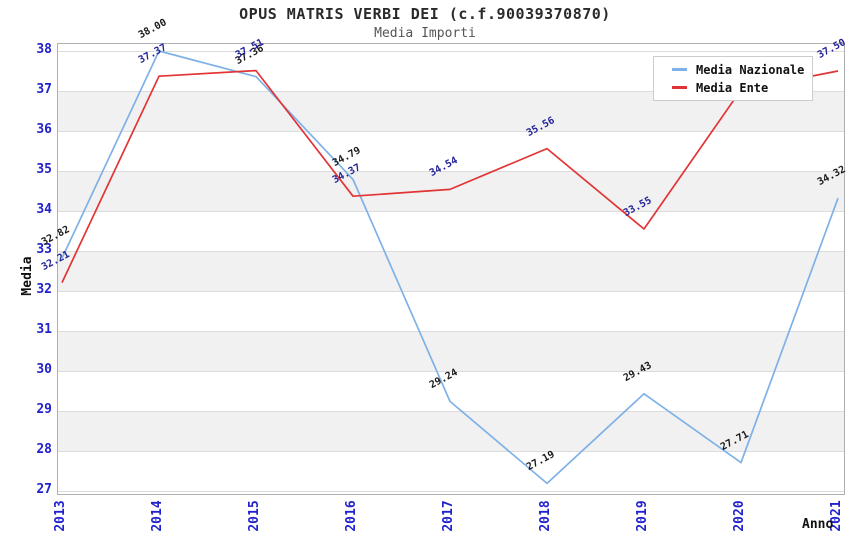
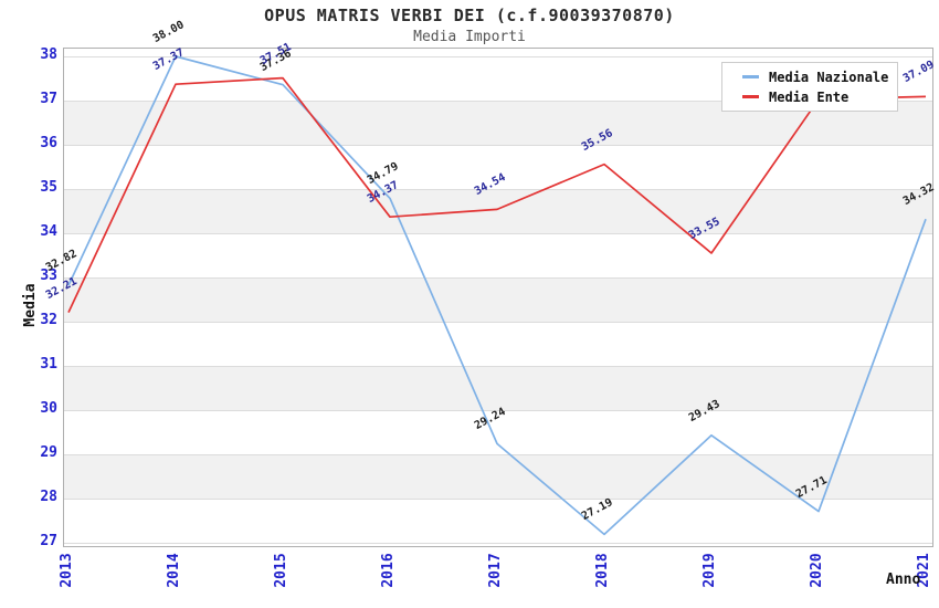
Media Ente/2021: 37.50 -> 37.09
